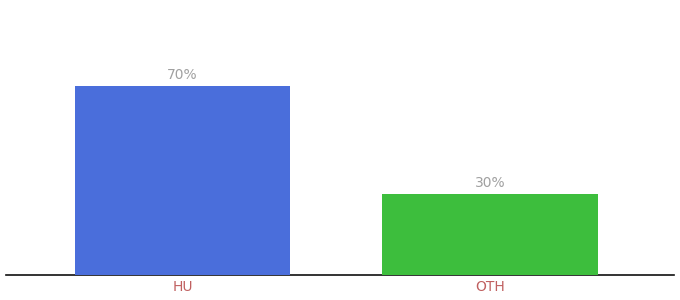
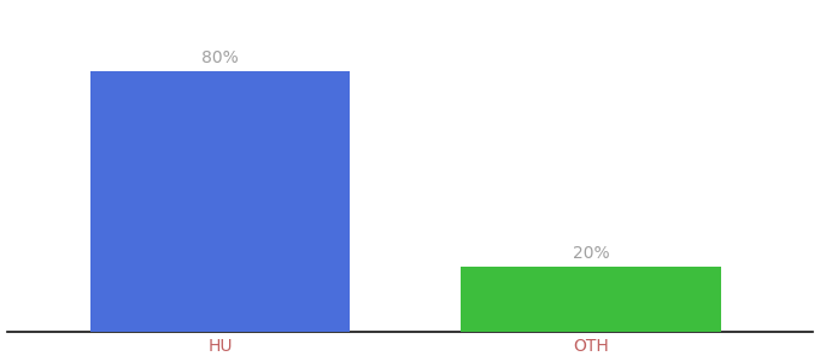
HU: 70% -> 80%
OTH: 30% -> 20%
